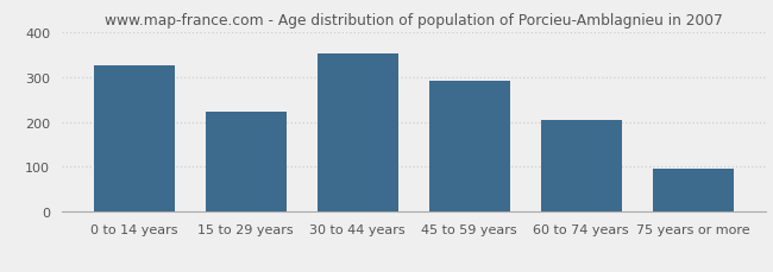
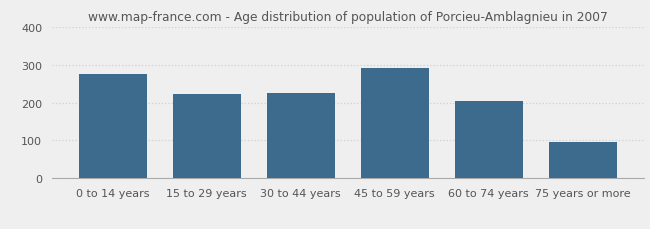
0 to 14 years: 325 -> 275
30 to 44 years: 352 -> 225
